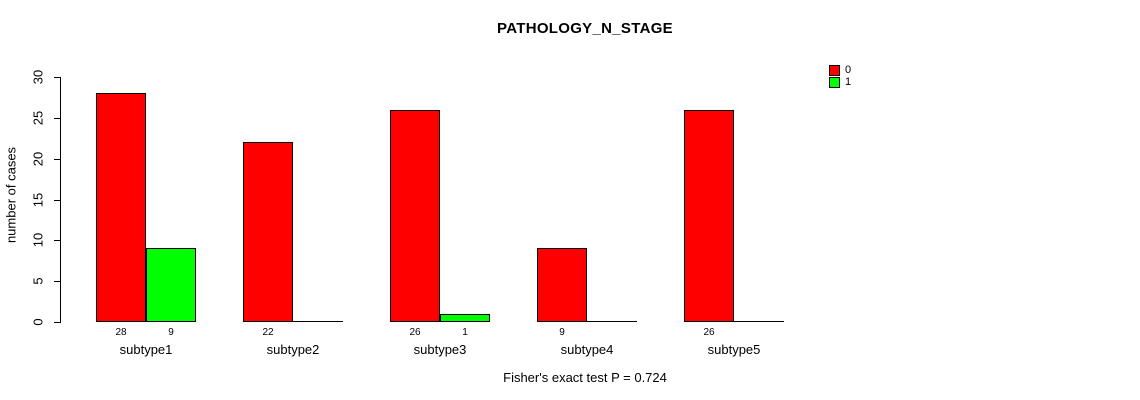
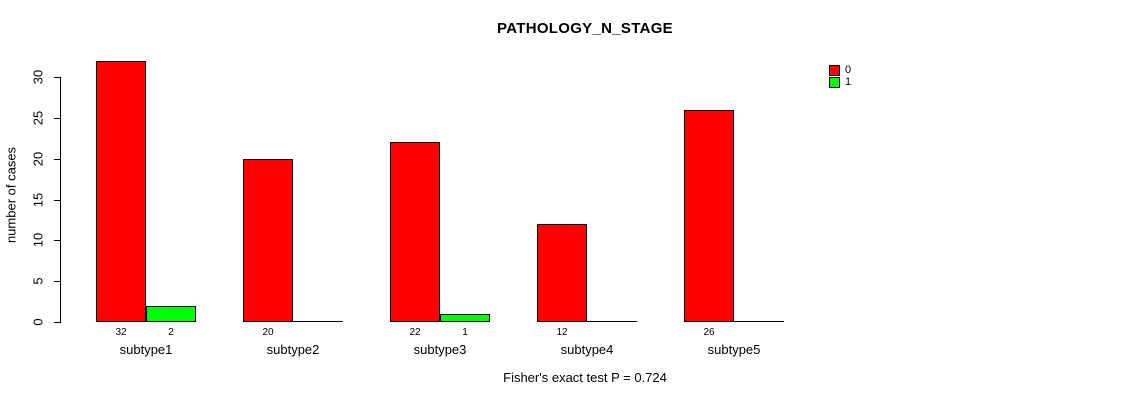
0/subtype1: 28 -> 32
1/subtype1: 9 -> 2
0/subtype2: 22 -> 20
0/subtype3: 26 -> 22
0/subtype4: 9 -> 12
